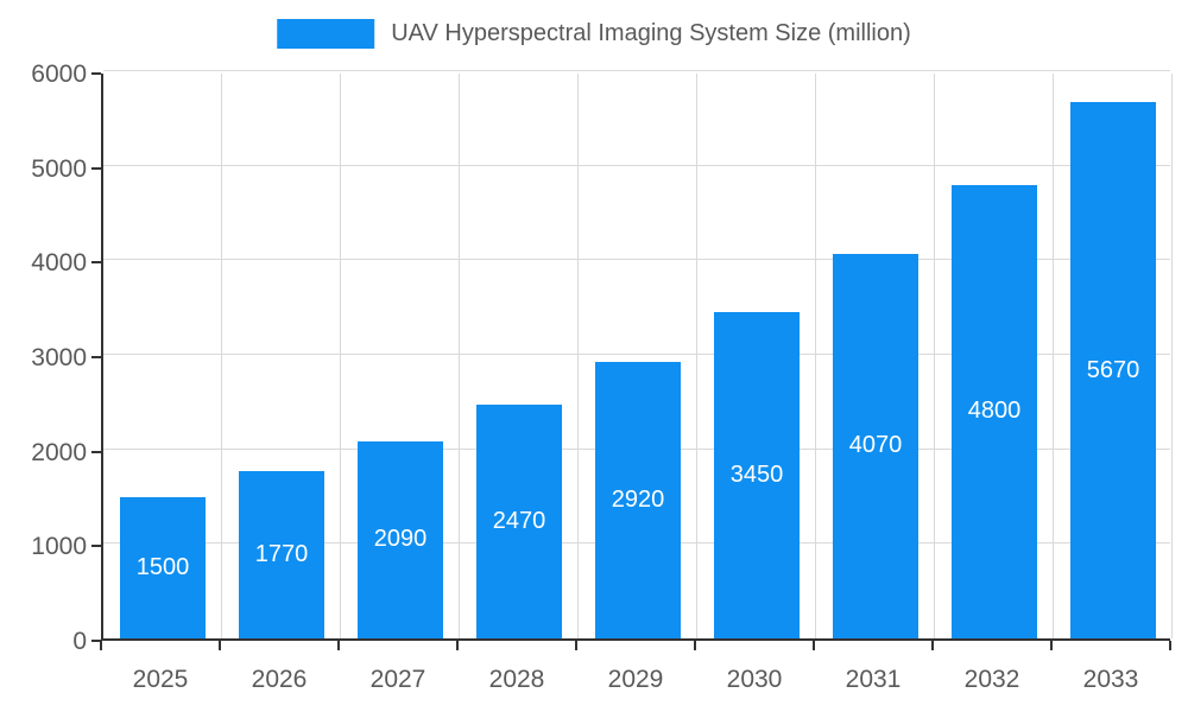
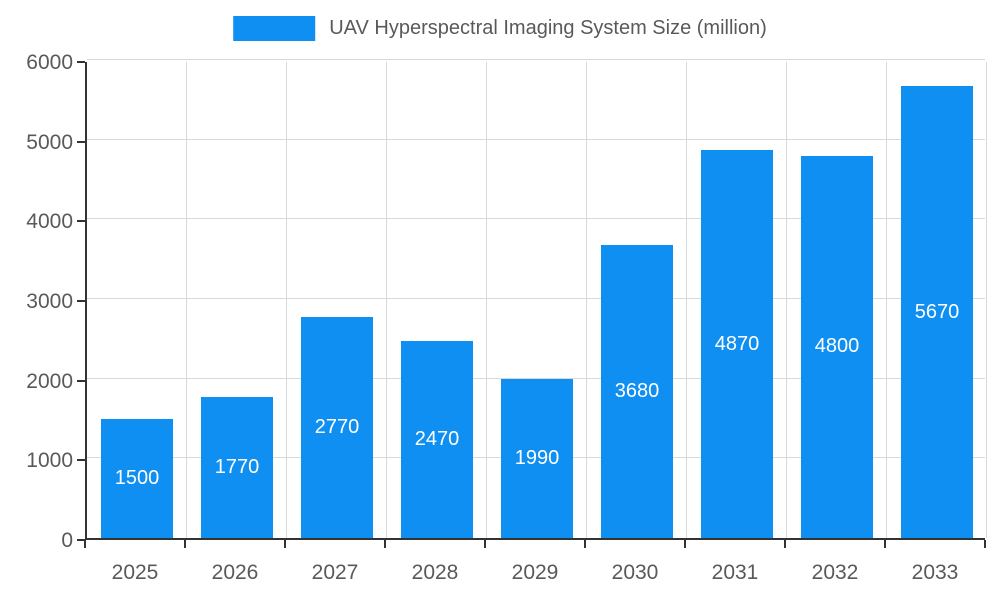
2027: 2090 -> 2770
2029: 2920 -> 1990
2030: 3450 -> 3680
2031: 4070 -> 4870
